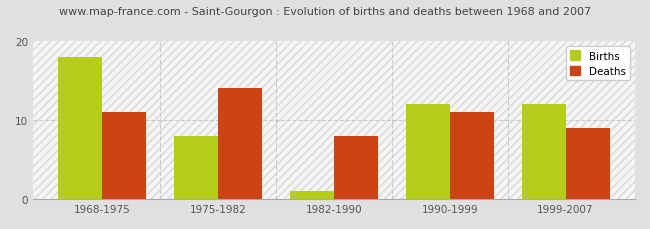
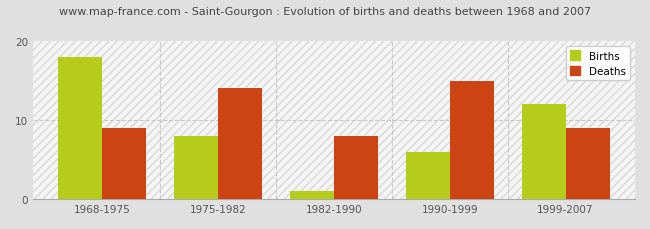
Deaths/1968-1975: 11 -> 9
Births/1990-1999: 12 -> 6
Deaths/1990-1999: 11 -> 15
